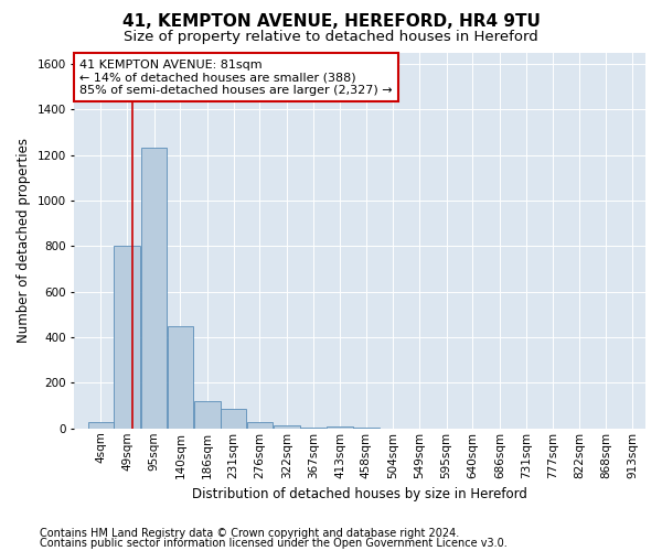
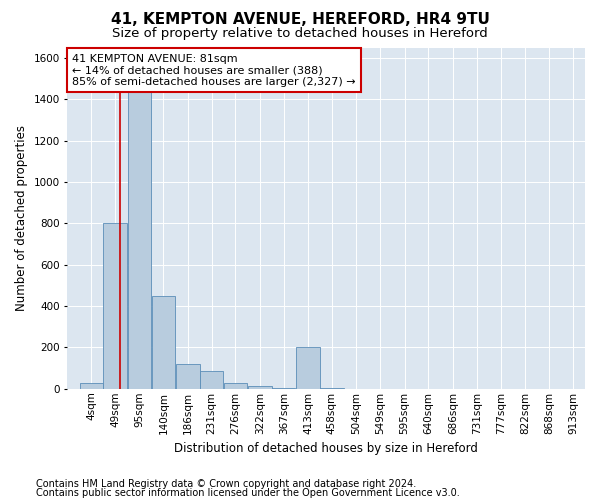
95sqm: 1230 -> 1440
413sqm: 8 -> 200
